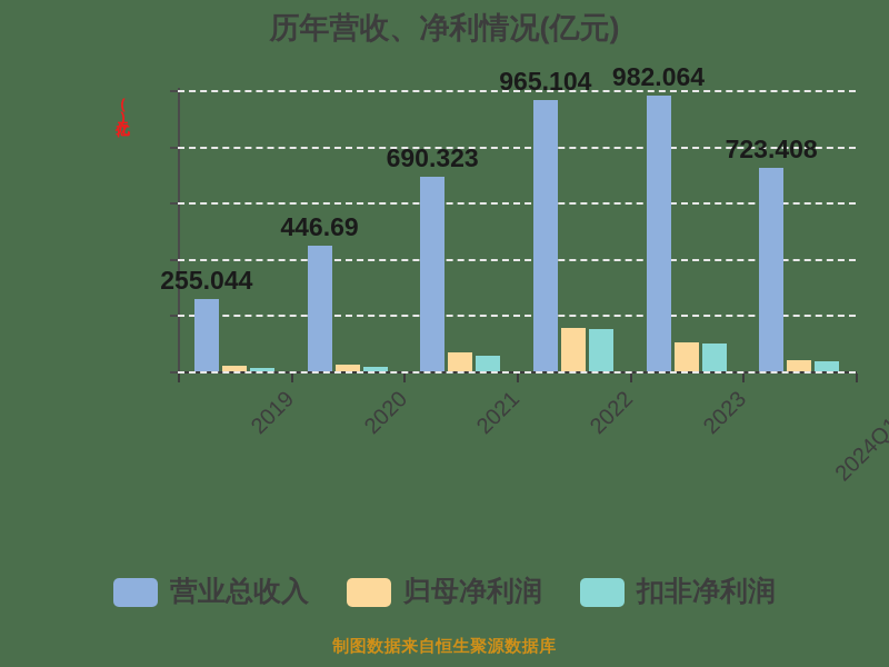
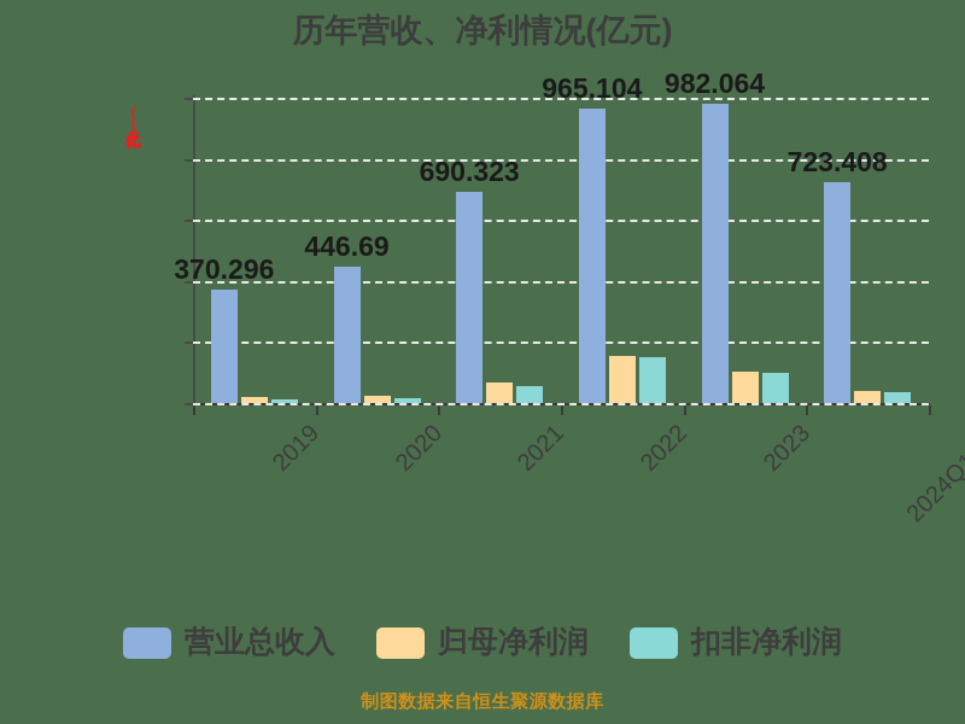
营业总收入/2019: 255.044 -> 370.296
